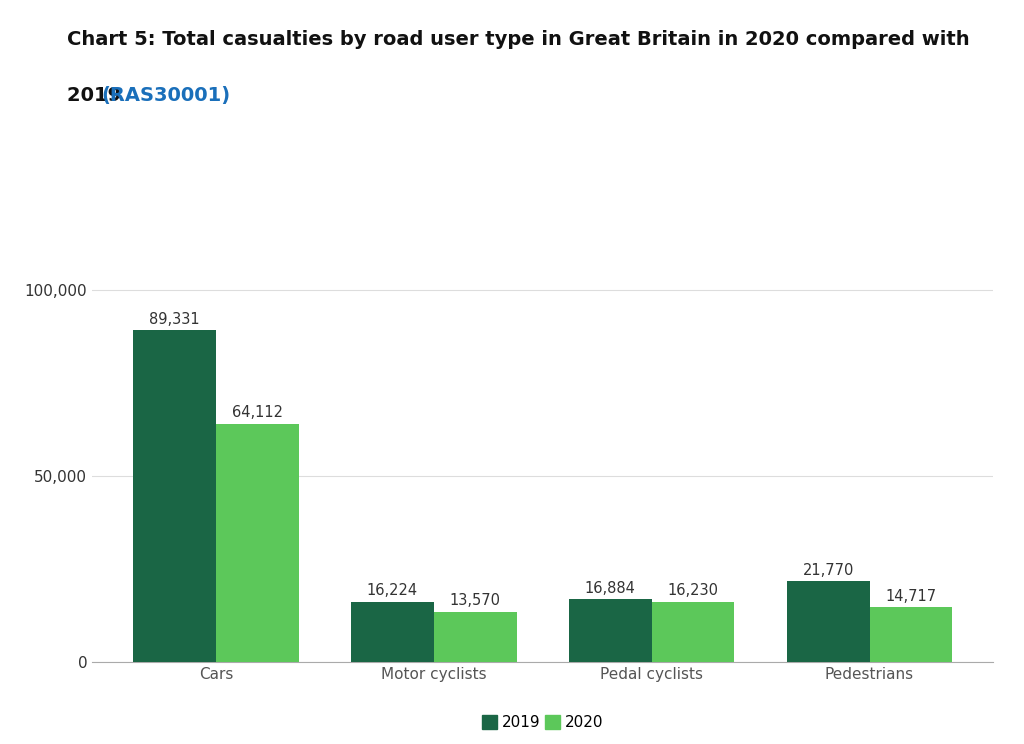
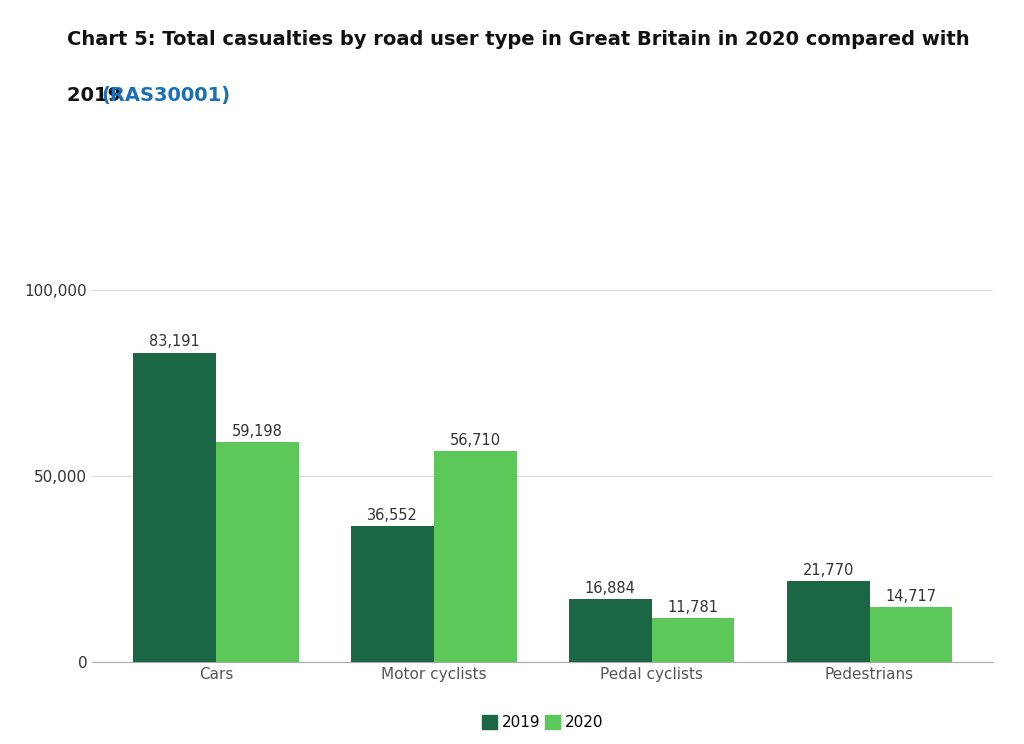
2019/Cars: 89,331 -> 83,191
2020/Cars: 64,112 -> 59,198
2019/Motor cyclists: 16,224 -> 36,552
2020/Motor cyclists: 13,570 -> 56,710
2020/Pedal cyclists: 16,230 -> 11,781
